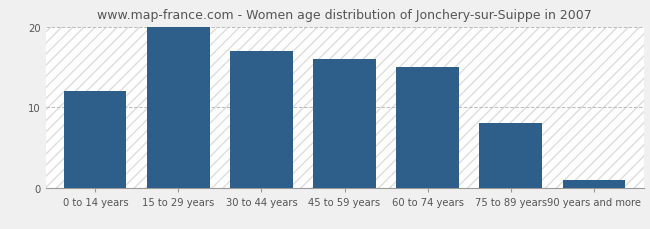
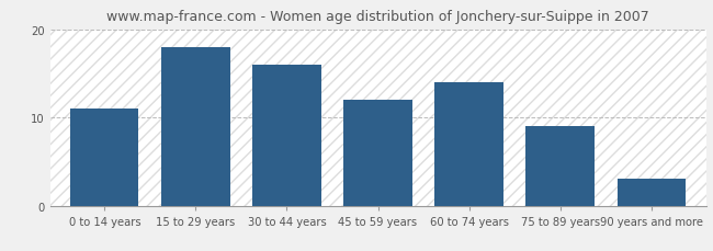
0 to 14 years: 12 -> 11
15 to 29 years: 20 -> 18
30 to 44 years: 17 -> 16
45 to 59 years: 16 -> 12
60 to 74 years: 15 -> 14
75 to 89 years: 8 -> 9
90 years and more: 1 -> 3
